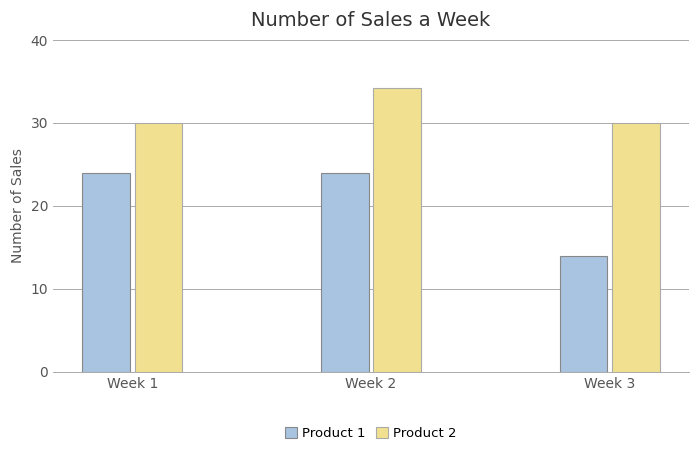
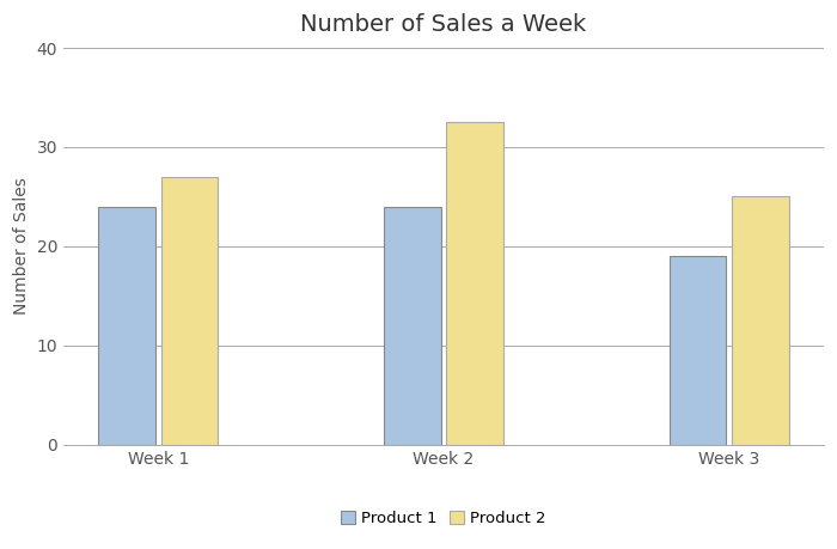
Product 2/Week 1: 30.0 -> 27.0
Product 2/Week 2: 34.2 -> 32.5
Product 1/Week 3: 14 -> 19
Product 2/Week 3: 30.0 -> 25.0
